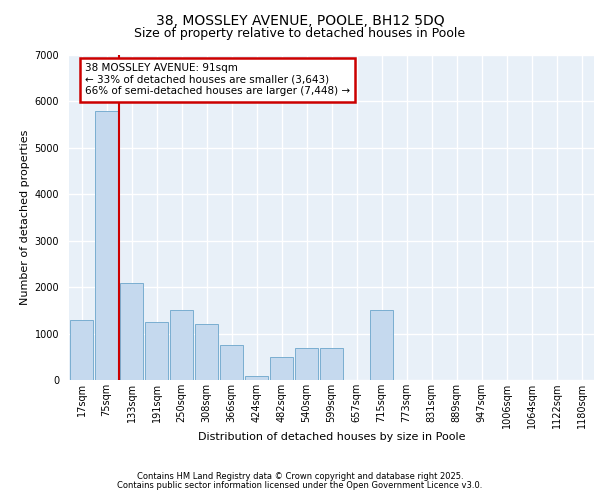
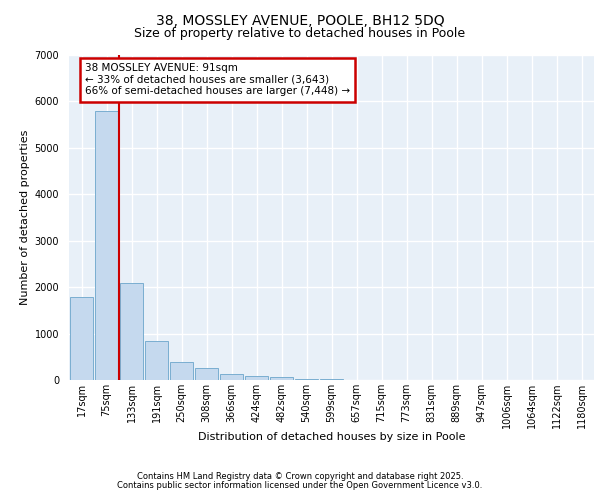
17sqm: 1300 -> 1780
191sqm: 1250 -> 830
250sqm: 1500 -> 380
308sqm: 1200 -> 250
366sqm: 750 -> 120
482sqm: 500 -> 60
540sqm: 700 -> 30
599sqm: 700 -> 20
715sqm: 1500 -> 0
